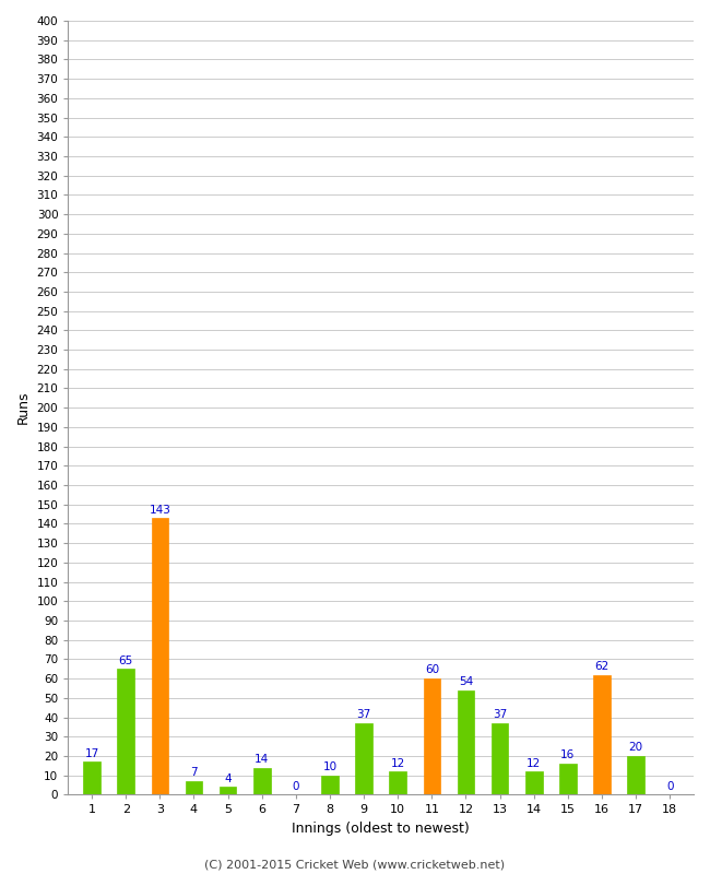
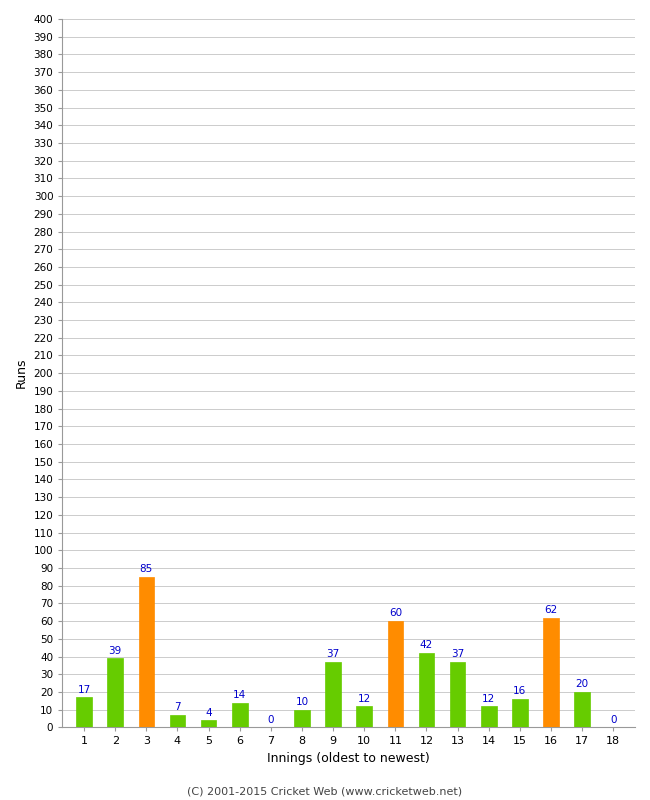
2: 65 -> 39
3: 143 -> 85
12: 54 -> 42
